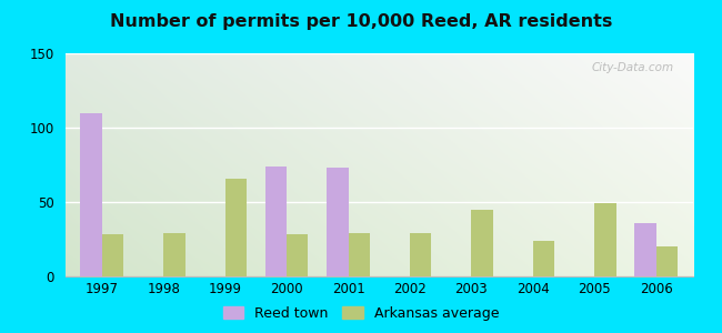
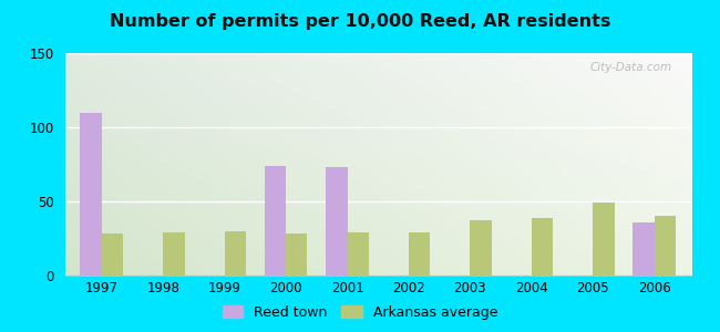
Arkansas average/1999: 66 -> 30
Arkansas average/2003: 45 -> 37
Arkansas average/2004: 24 -> 39
Arkansas average/2006: 20 -> 40
